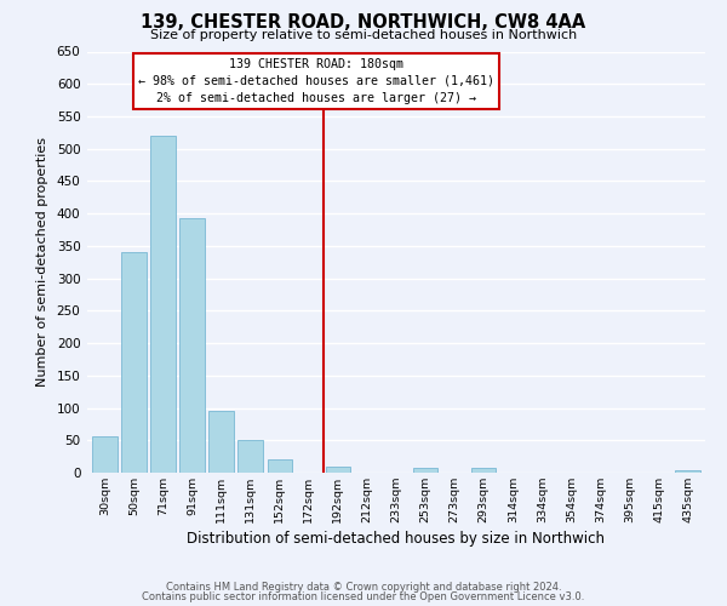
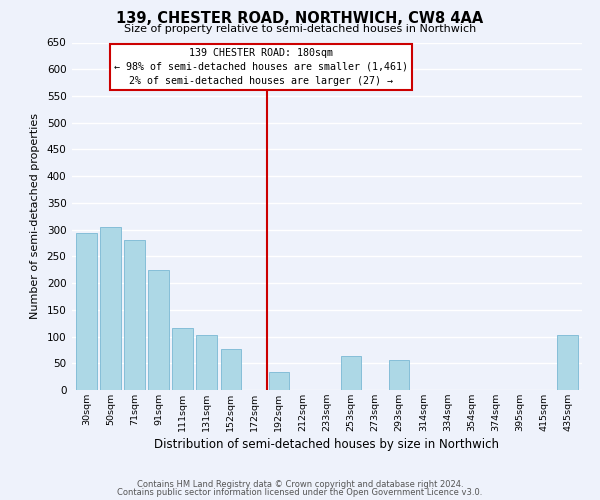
30sqm: 57 -> 294
50sqm: 340 -> 304
71sqm: 520 -> 280
91sqm: 393 -> 224
111sqm: 96 -> 116
131sqm: 51 -> 102
152sqm: 21 -> 76
192sqm: 10 -> 34
253sqm: 8 -> 64
293sqm: 8 -> 56
435sqm: 4 -> 102
